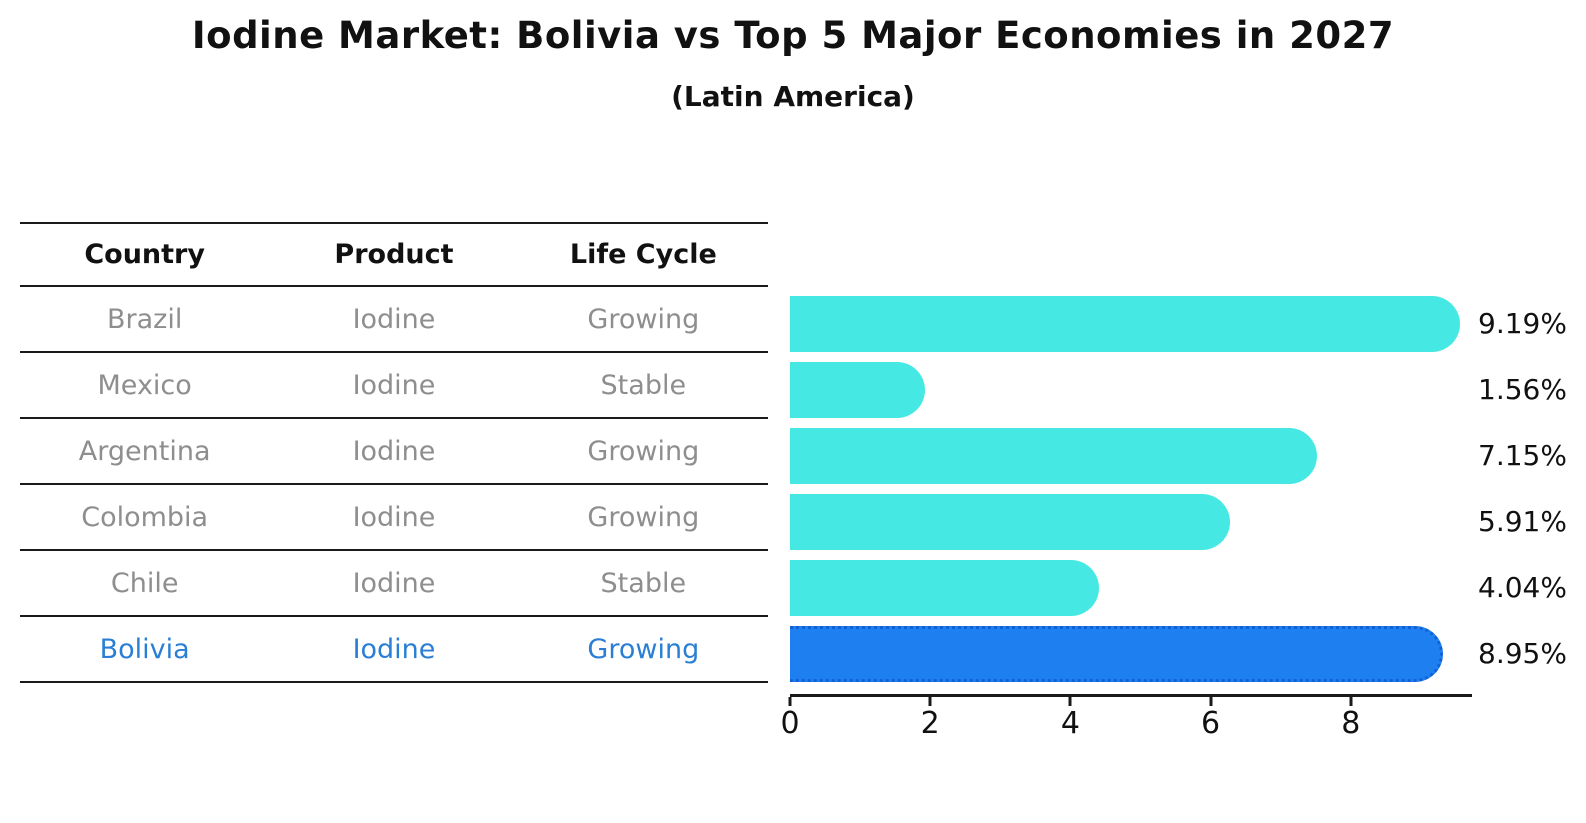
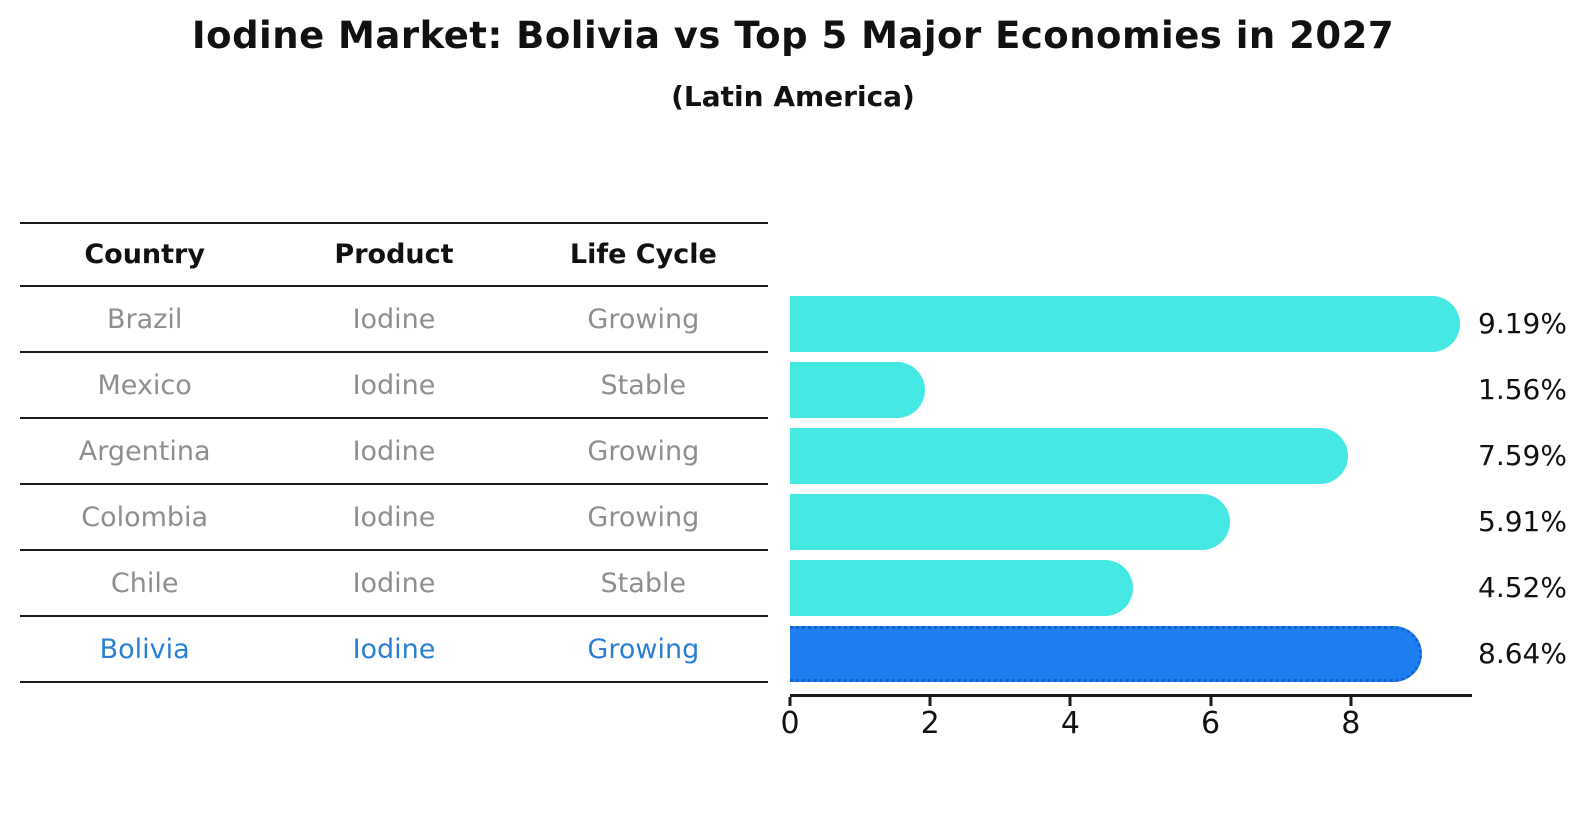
Argentina: 7.15% -> 7.59%
Chile: 4.04% -> 4.52%
Bolivia: 8.95% -> 8.64%
